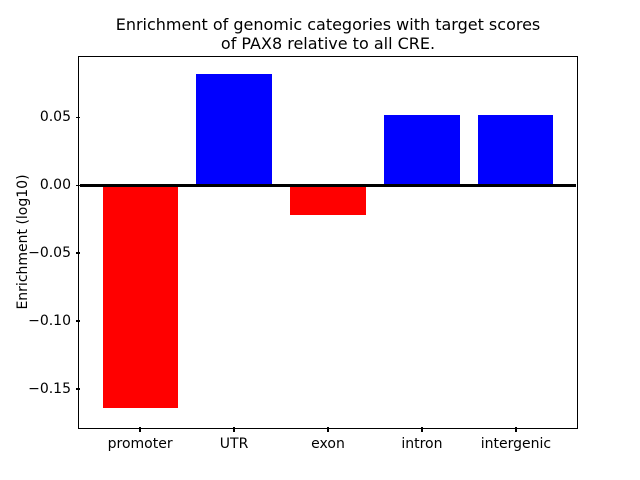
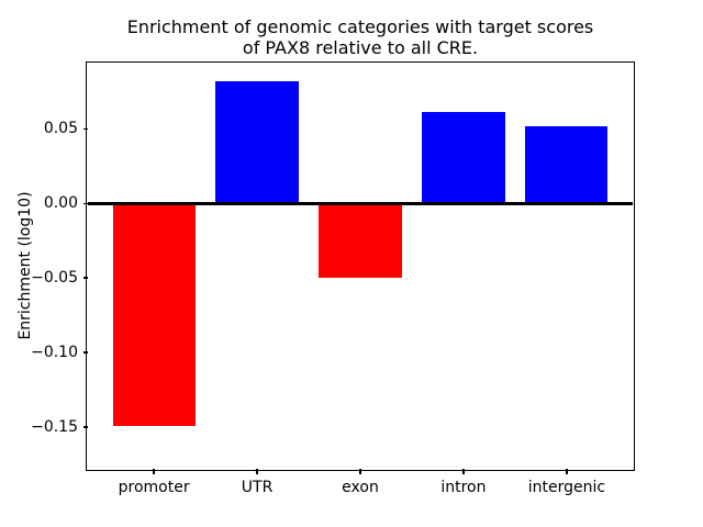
promoter: -0.164 -> -0.149
exon: -0.022 -> -0.050
intron: 0.052 -> 0.061
